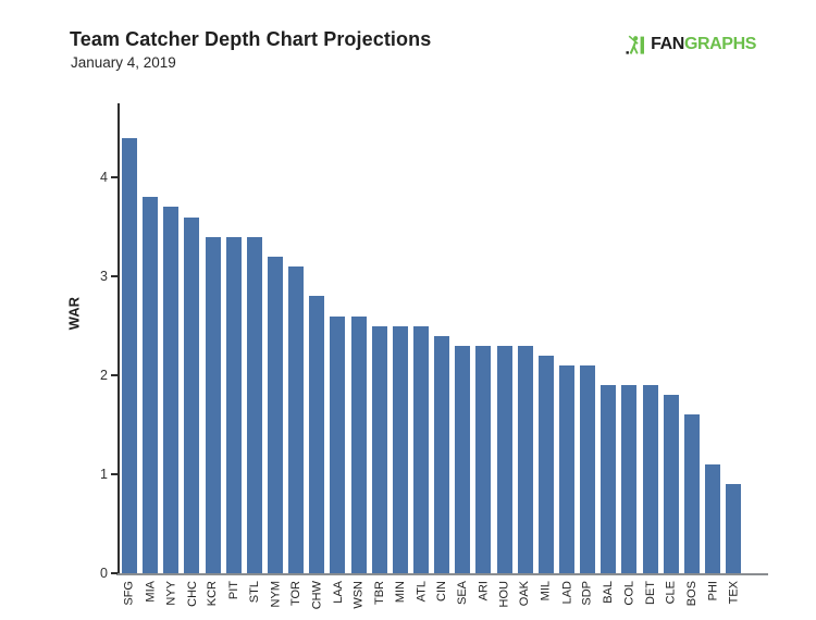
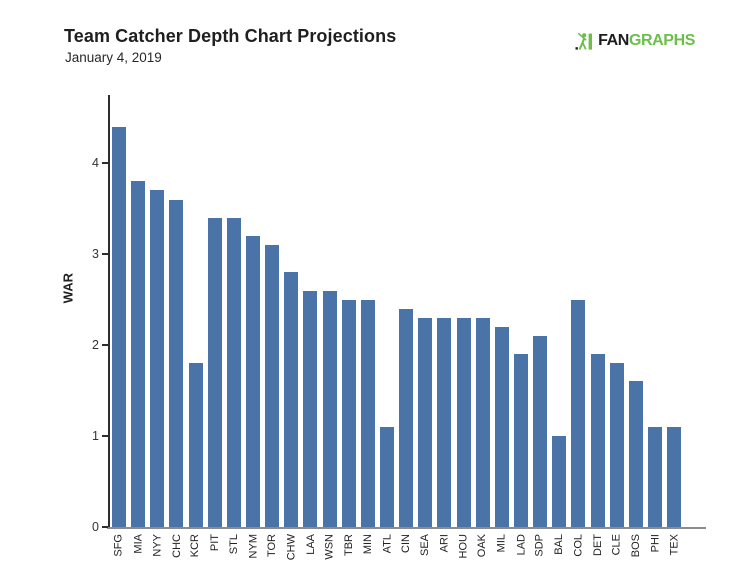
KCR: 3.4 -> 1.8
ATL: 2.5 -> 1.1
LAD: 2.1 -> 1.9
BAL: 1.9 -> 1.0
COL: 1.9 -> 2.5
TEX: 0.9 -> 1.1
